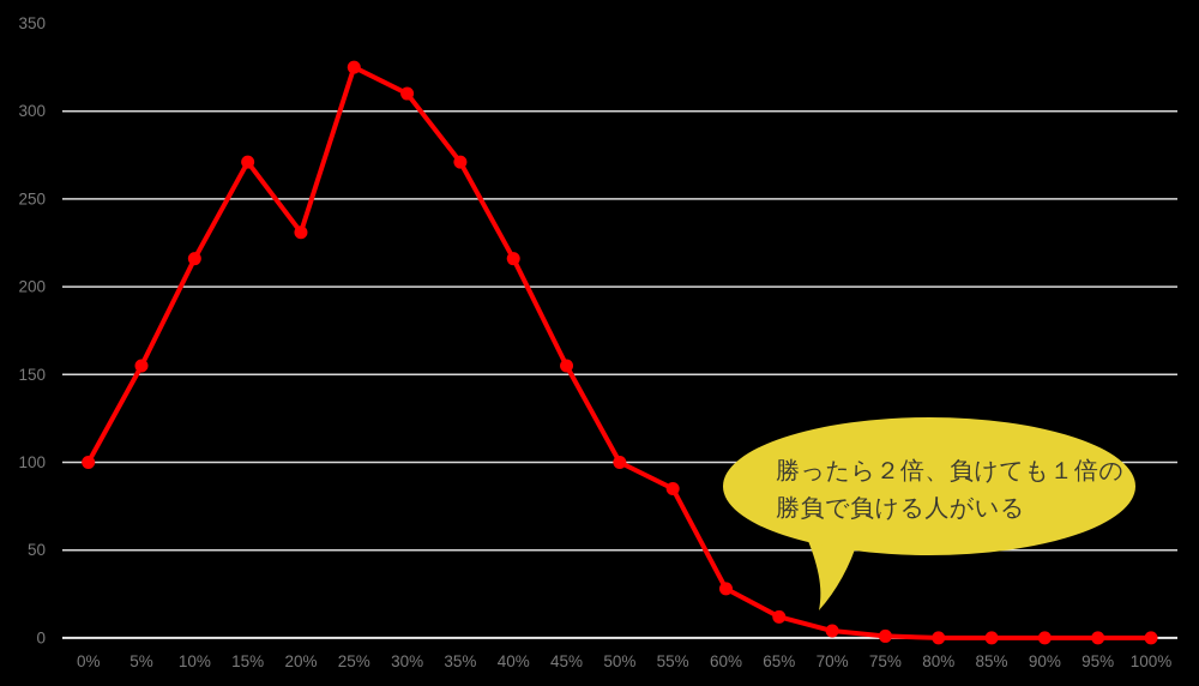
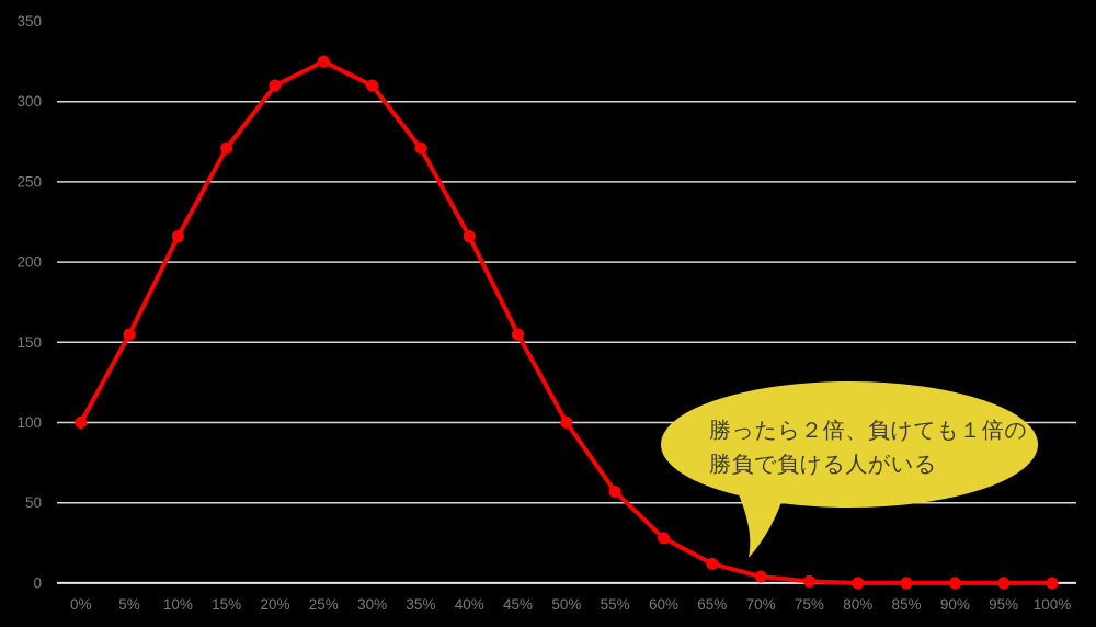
20%: 231 -> 310
55%: 85 -> 57
